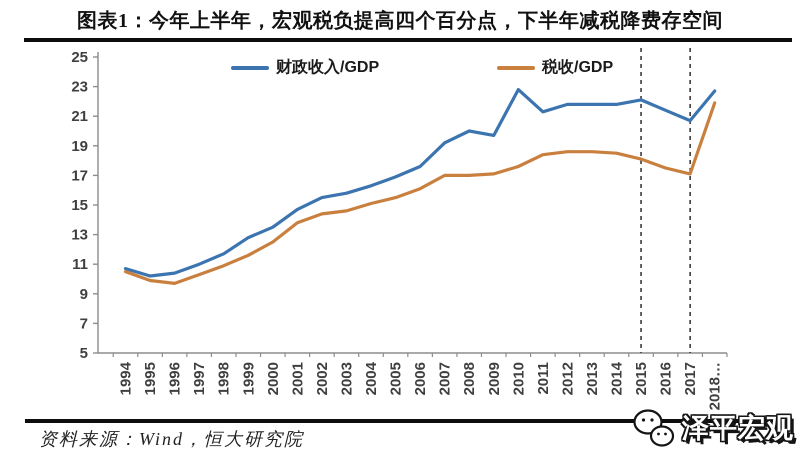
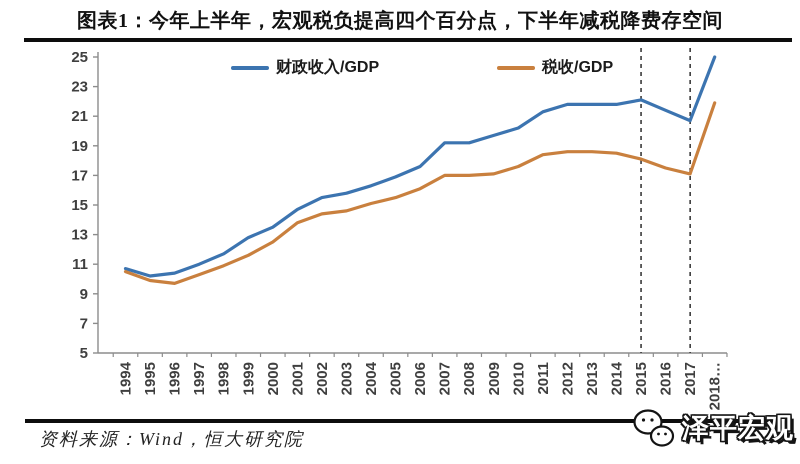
财政收入/GDP/2008: 20.0 -> 19.2
财政收入/GDP/2010: 22.8 -> 20.2
财政收入/GDP/2018…: 22.7 -> 25.0
